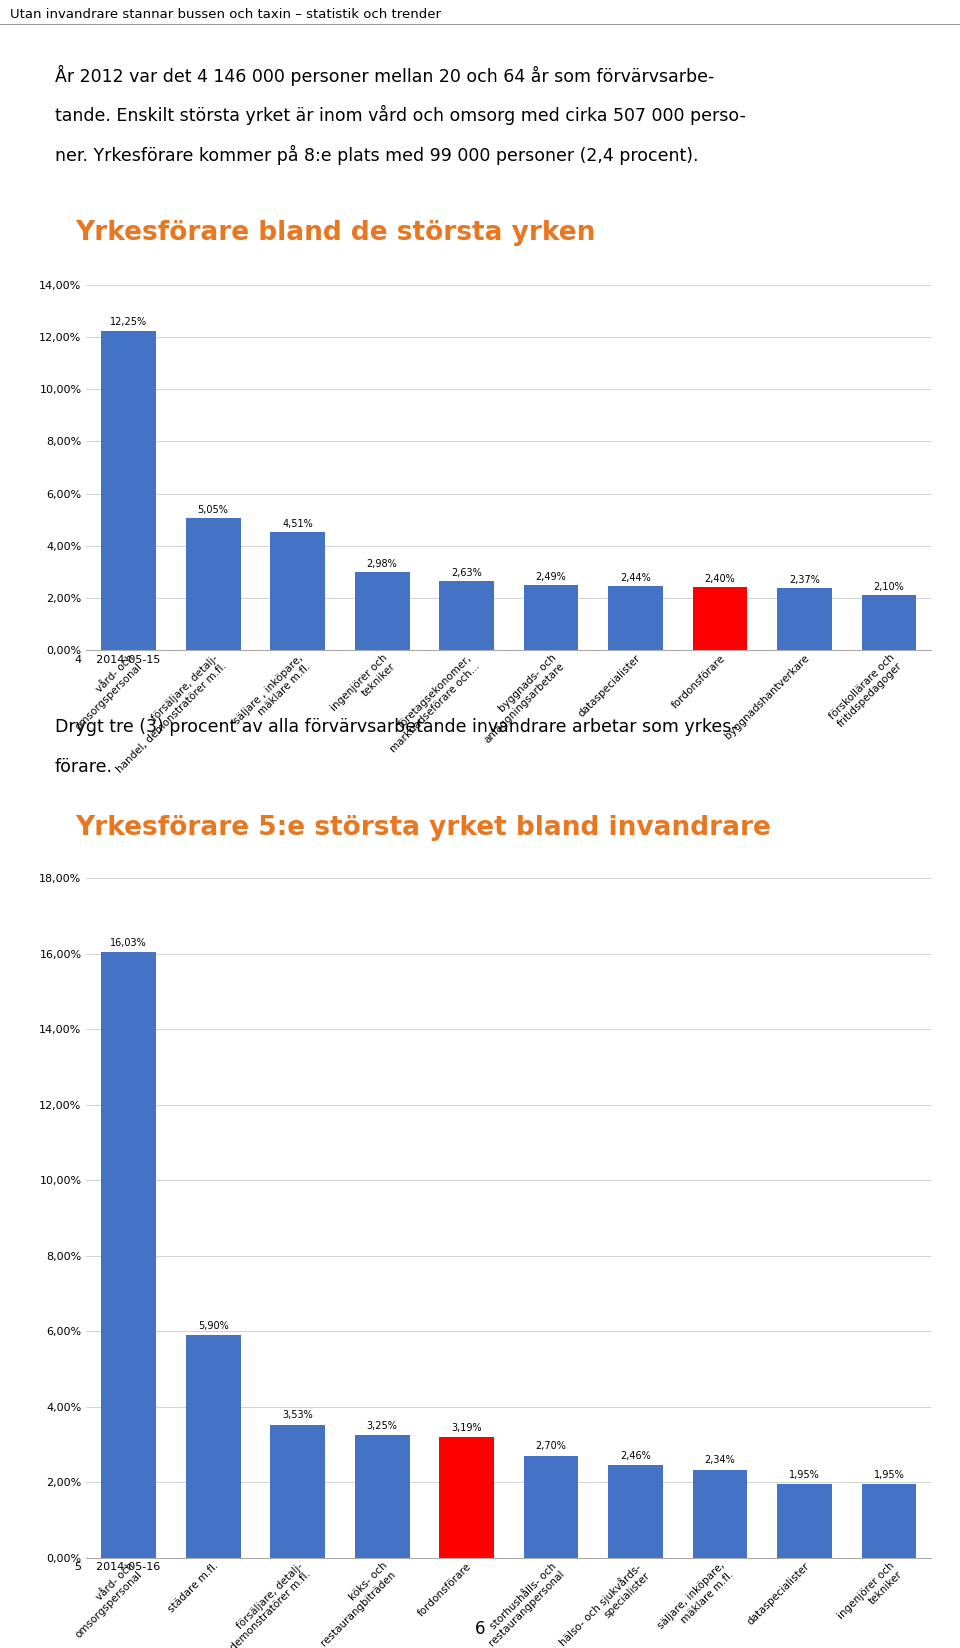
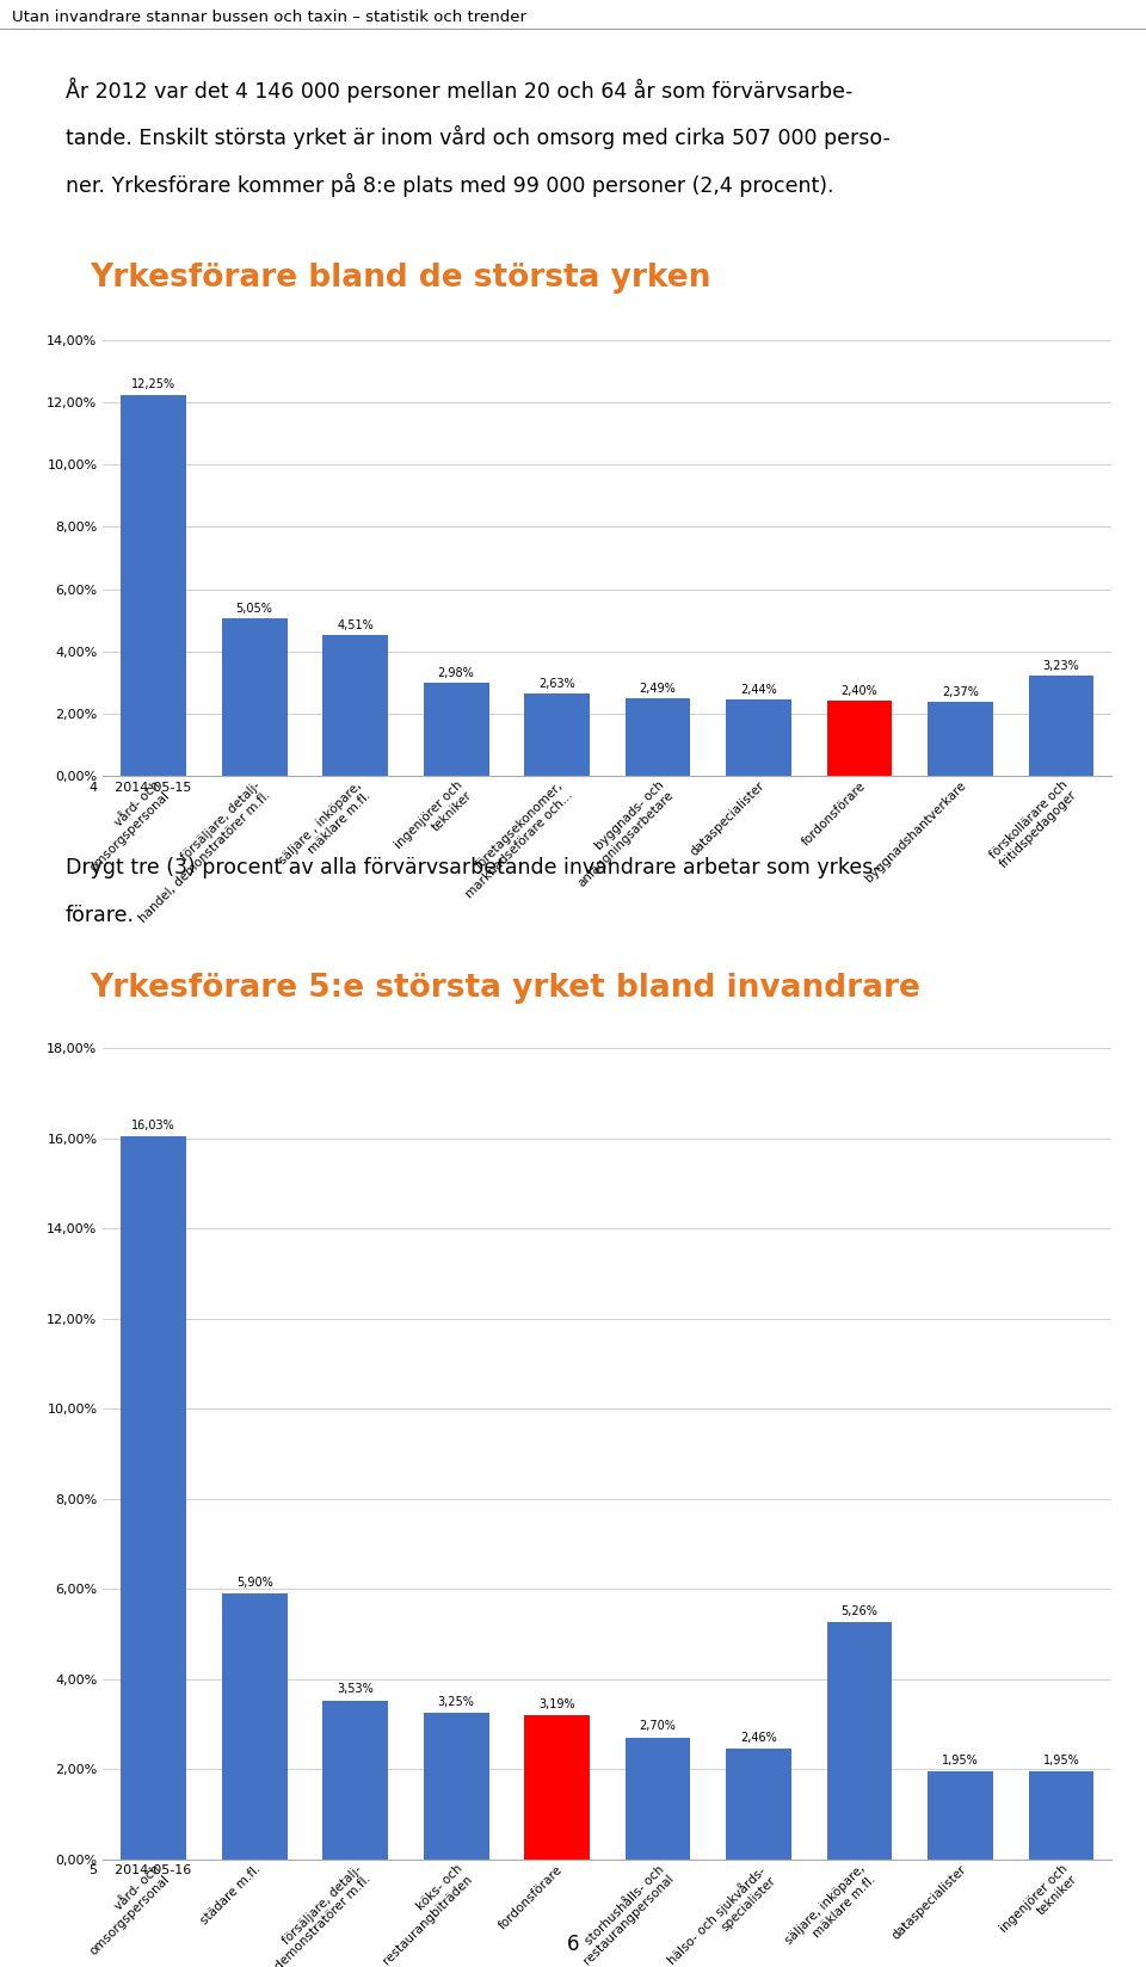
förskollärare och fritidspedagoger: 2,10% -> 3,23%
säljare, inköpare, mäklare m.fl.: 2,34% -> 5,26%
